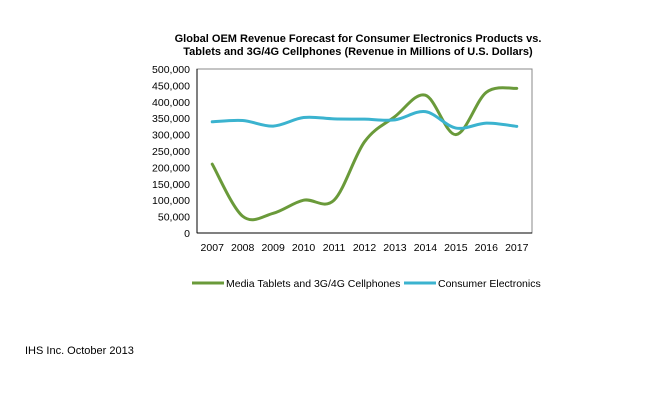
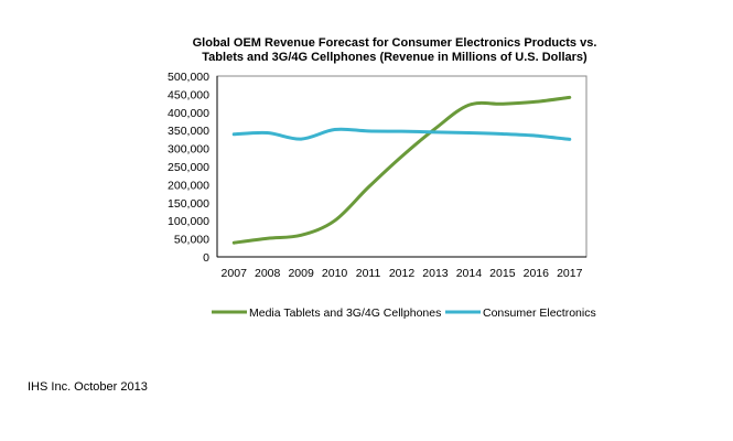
Media Tablets and 3G/4G Cellphones/2007: 210000 -> 40000
Media Tablets and 3G/4G Cellphones/2011: 100000 -> 190000
Consumer Electronics/2014: 370000 -> 340000
Media Tablets and 3G/4G Cellphones/2015: 300000 -> 420000
Consumer Electronics/2015: 320000 -> 340000
